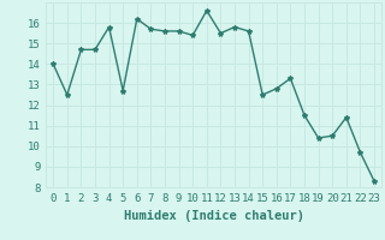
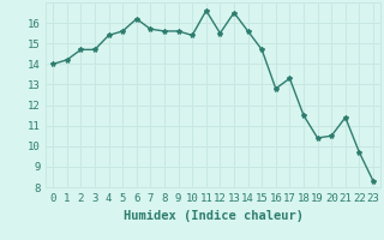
1: 12.5 -> 14.2
4: 15.8 -> 15.4
5: 12.7 -> 15.6
13: 15.8 -> 16.5
15: 12.5 -> 14.7
